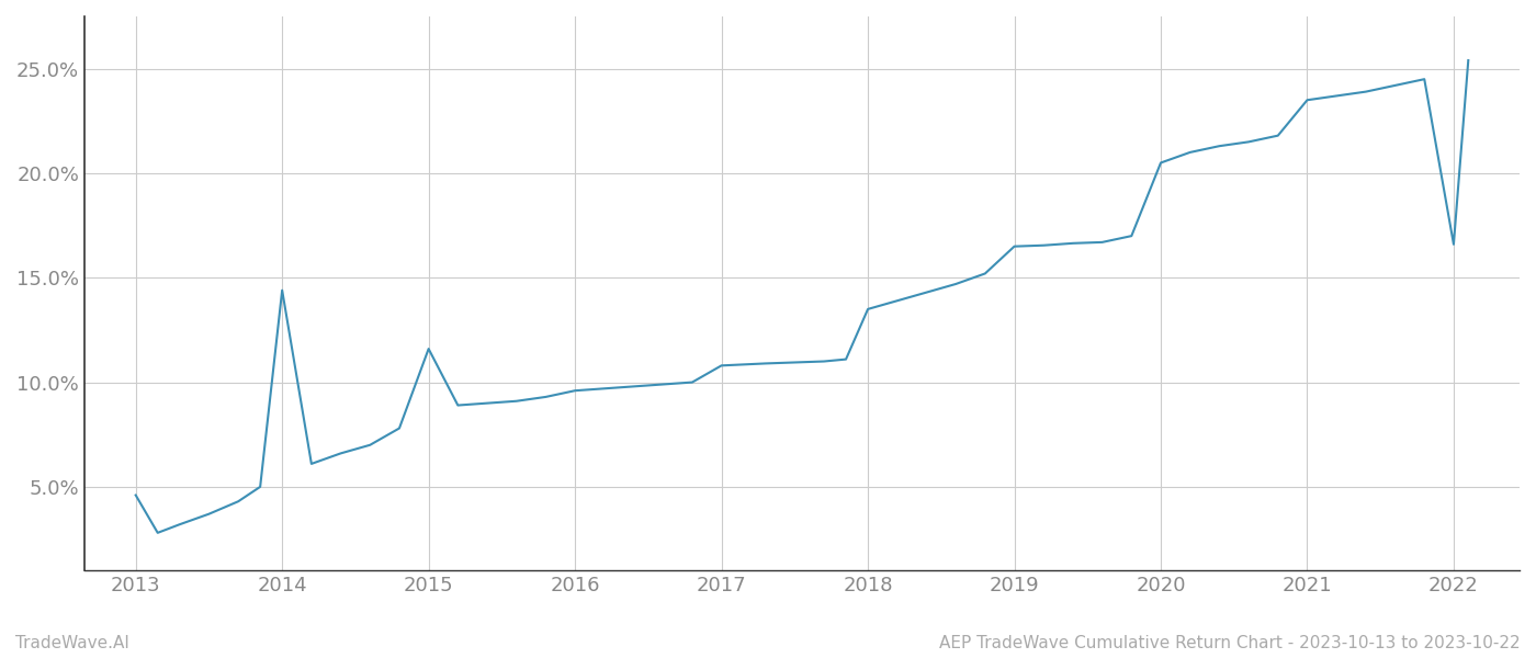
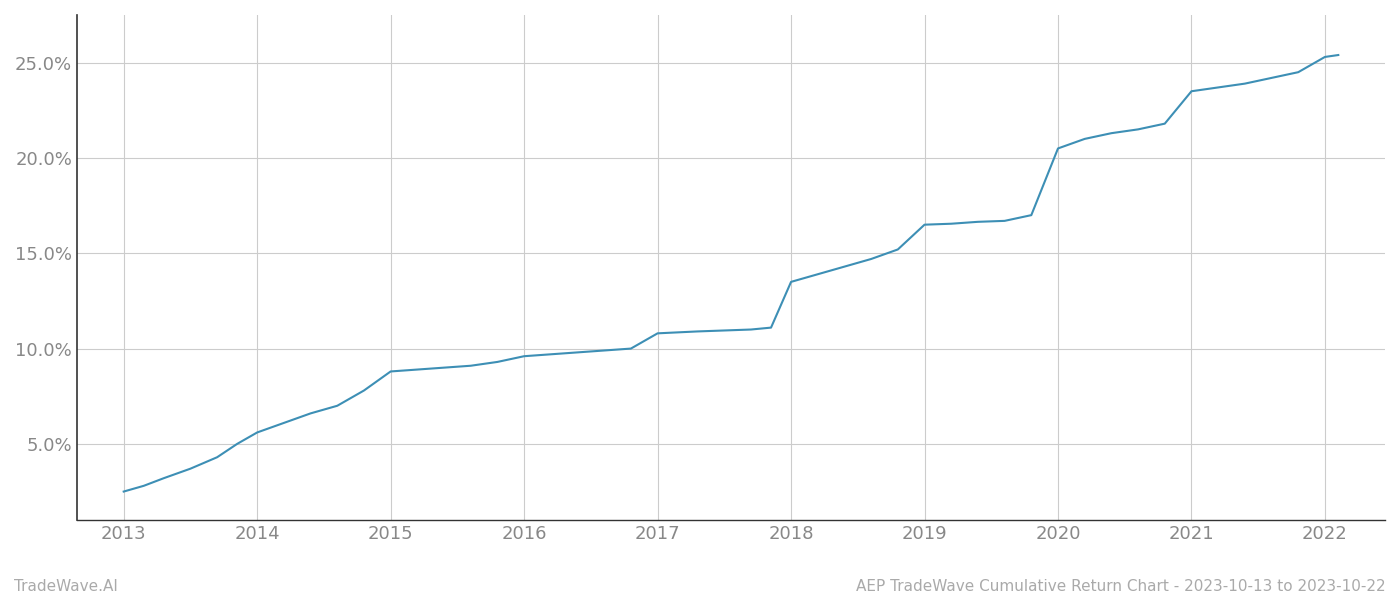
2013: 4.6% -> 2.5%
2014: 14.4% -> 5.6%
2015: 11.6% -> 8.8%
2022: 16.6% -> 25.3%
